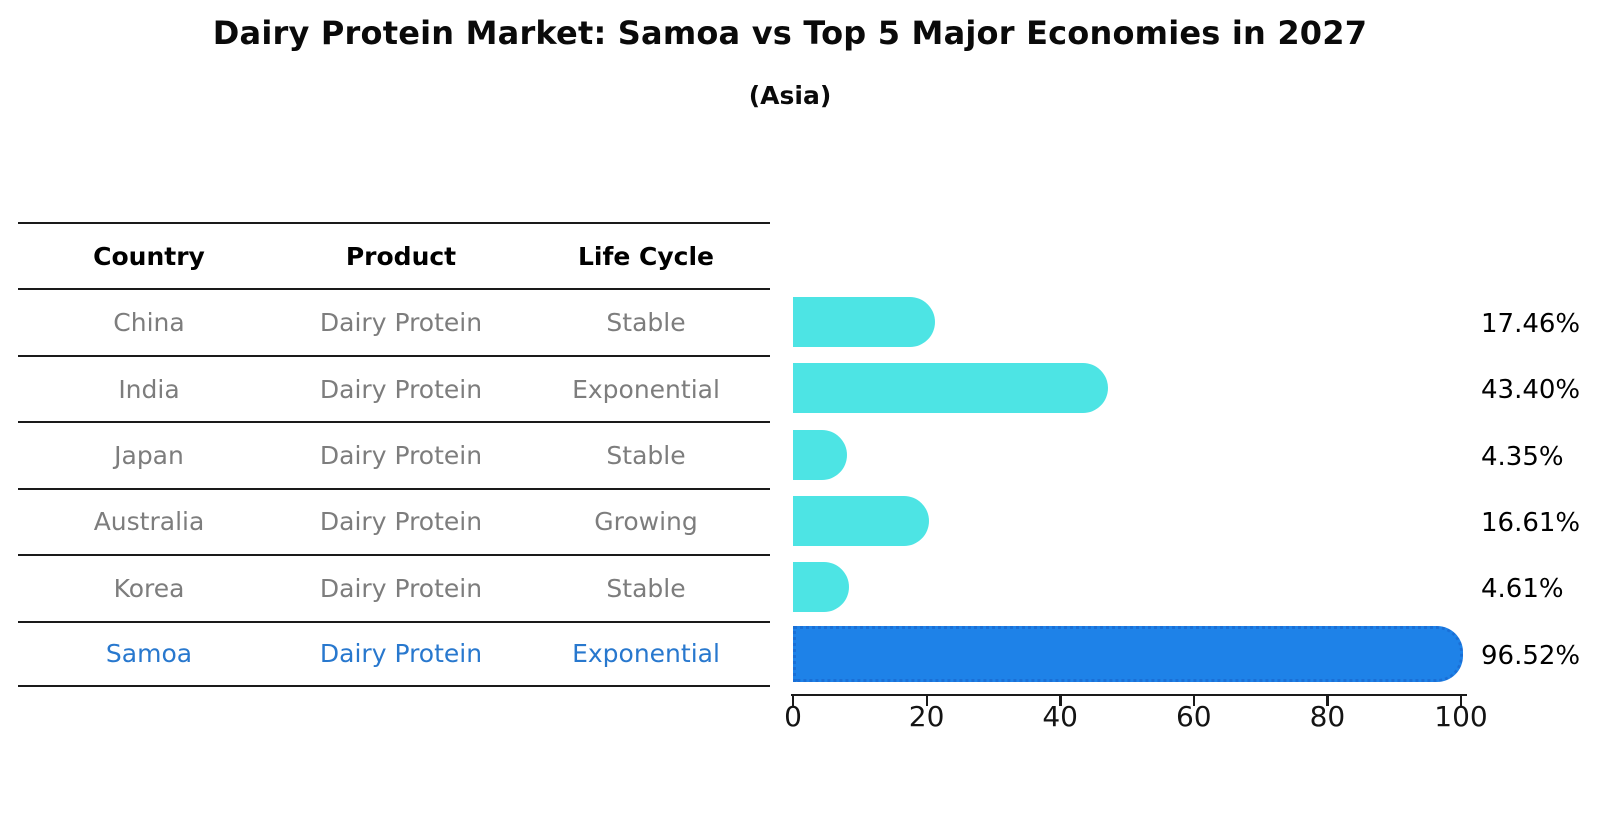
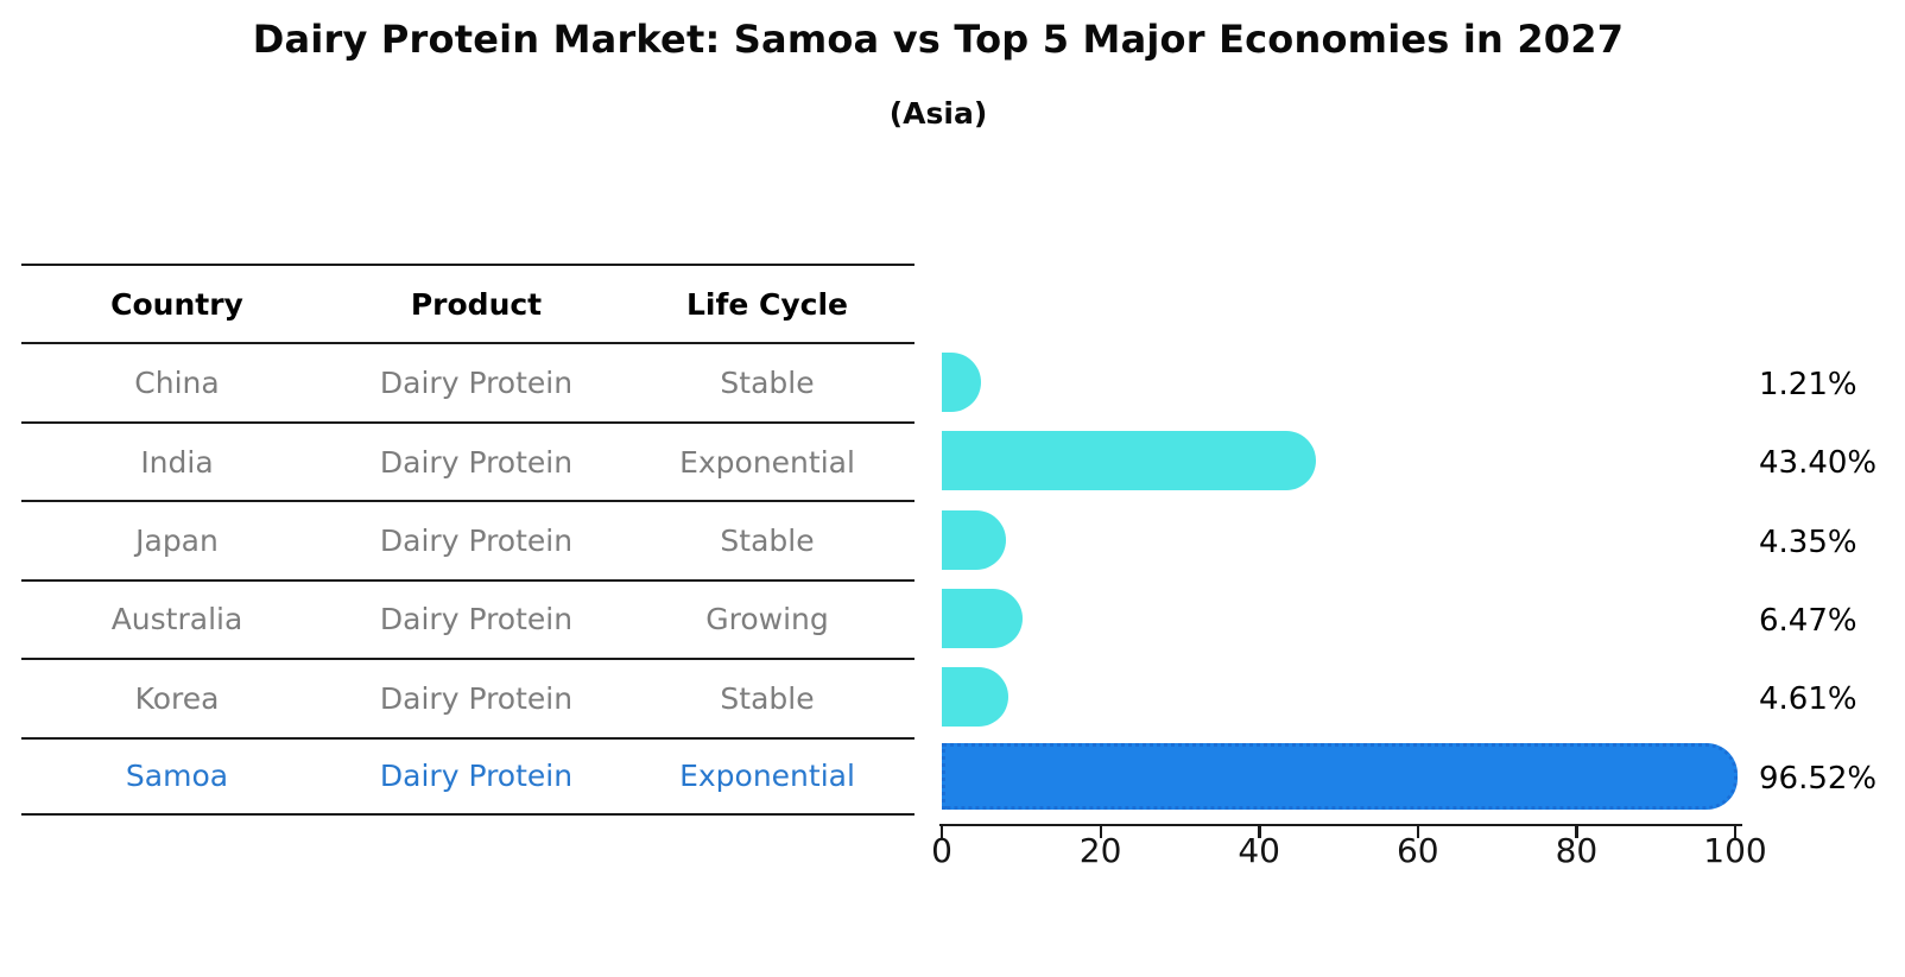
China: 17.46% -> 1.21%
Australia: 16.61% -> 6.47%
